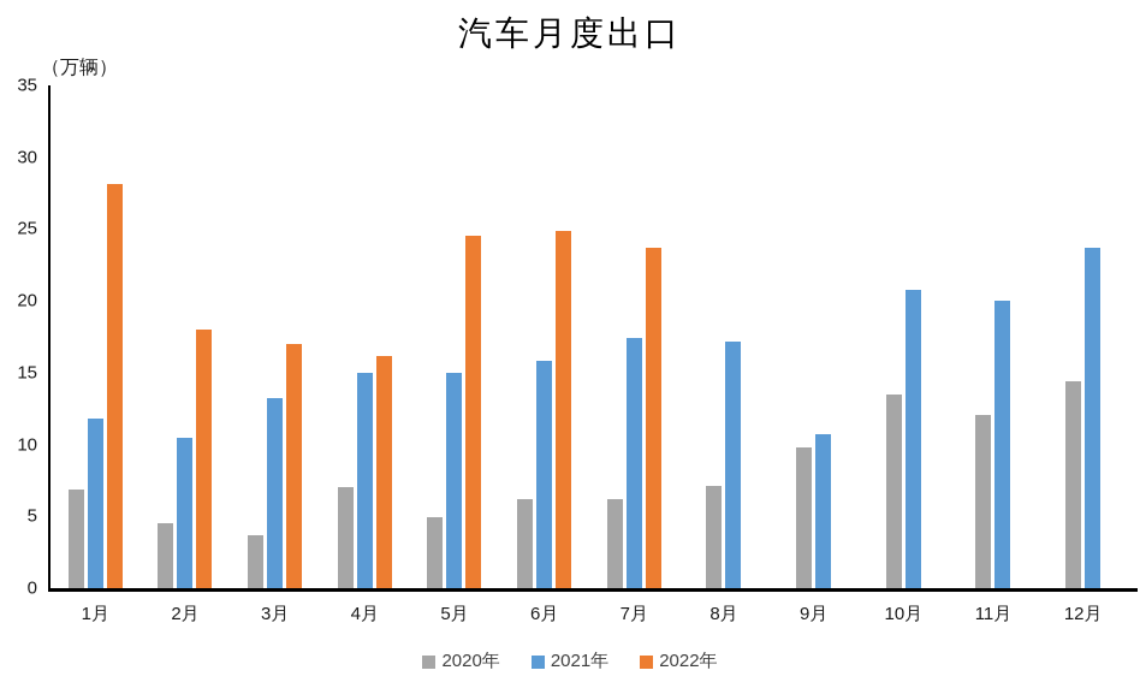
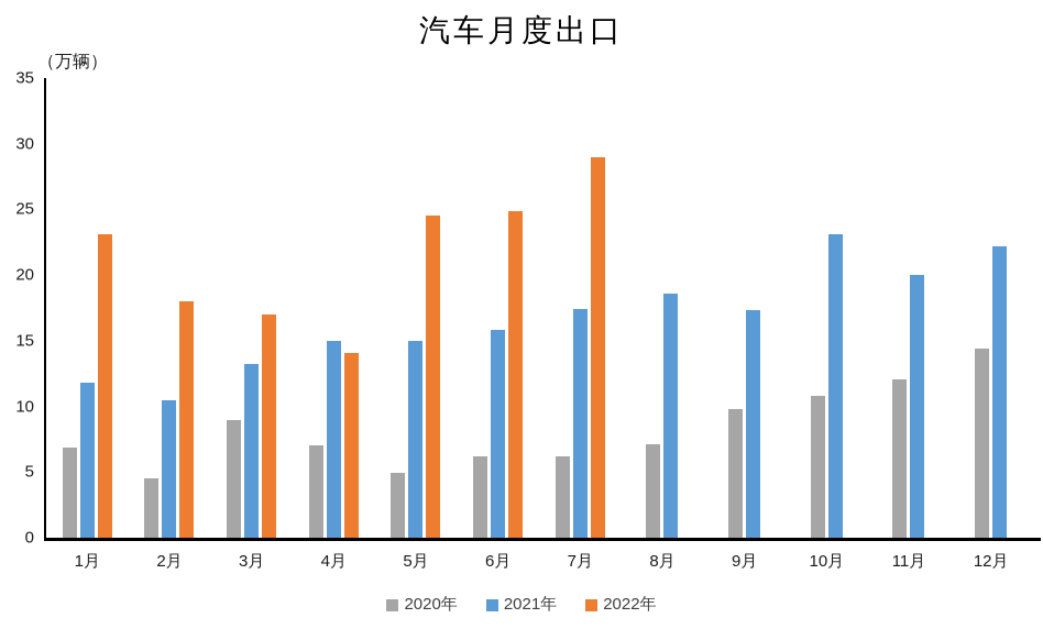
2022年/1月: 28.1 -> 23.1
2020年/3月: 3.7 -> 9.0
2022年/4月: 16.2 -> 14.1
2022年/7月: 23.7 -> 29.0
2021年/8月: 17.2 -> 18.6
2021年/9月: 10.7 -> 17.3
2020年/10月: 13.5 -> 10.8
2021年/10月: 20.8 -> 23.1
2021年/12月: 23.7 -> 22.2
